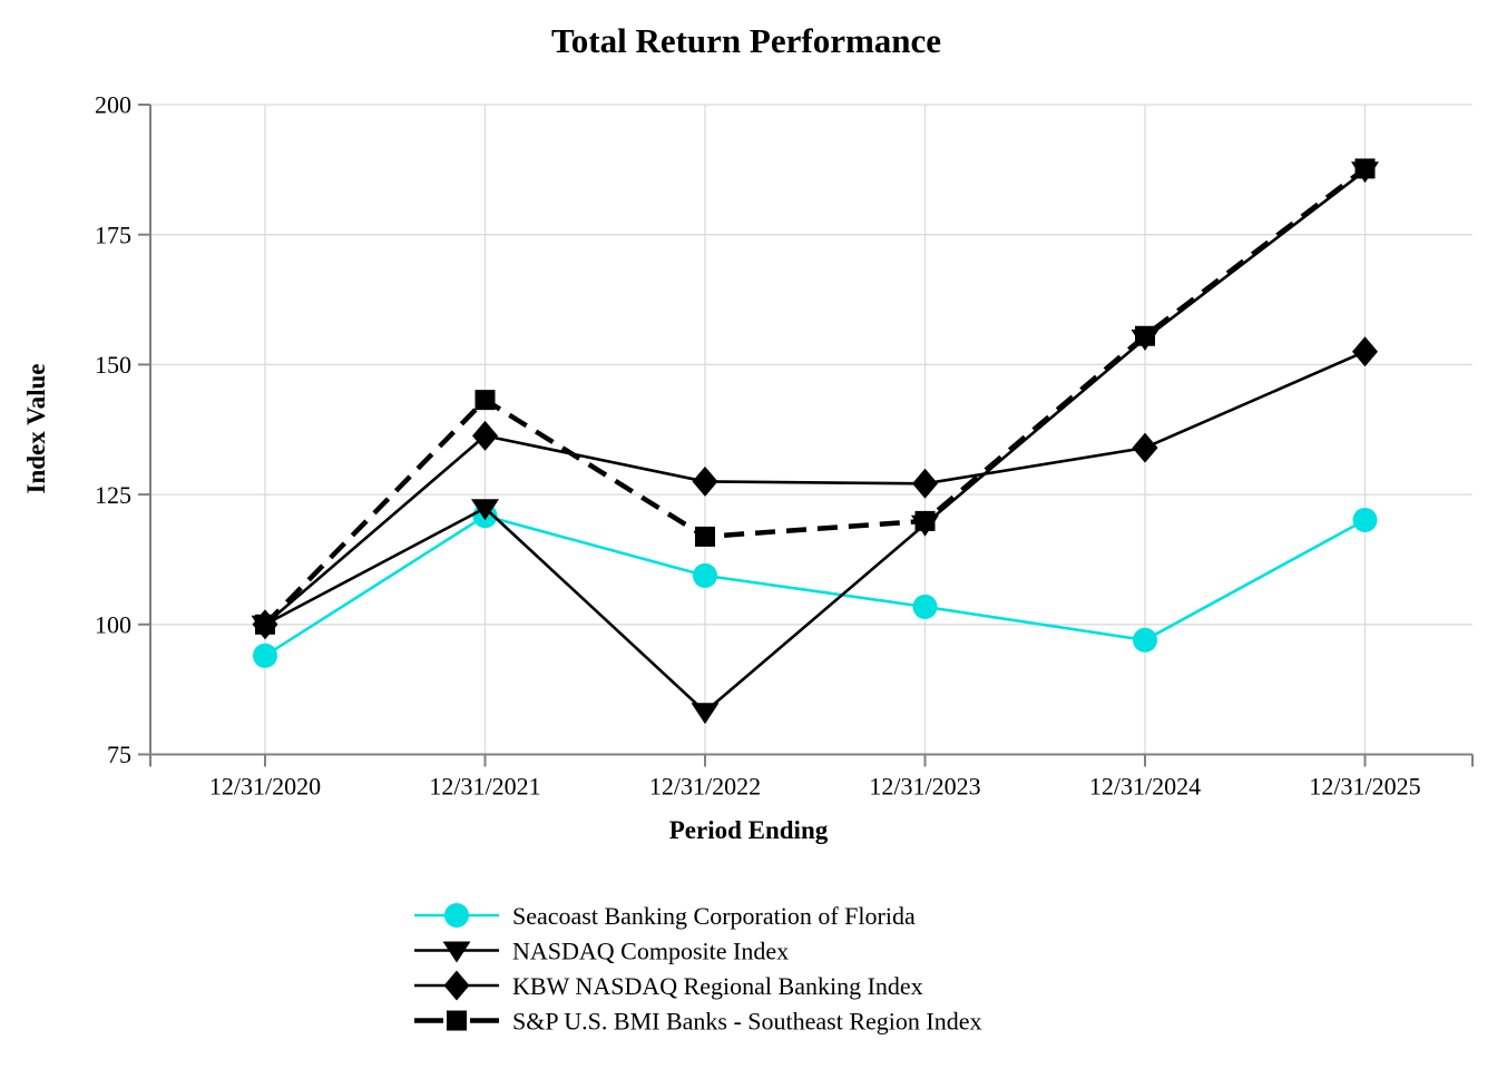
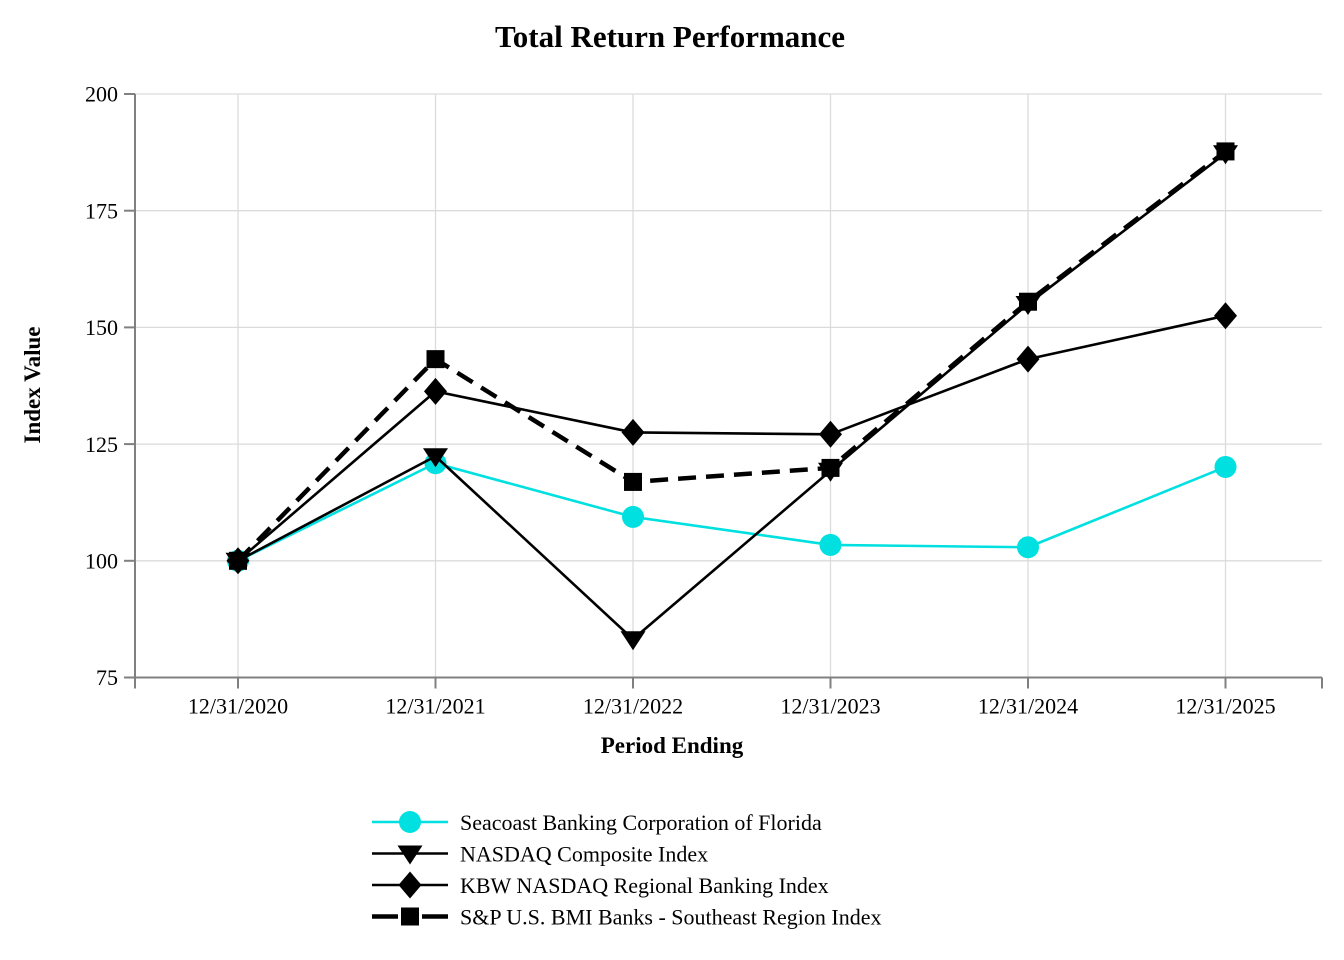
Seacoast Banking Corporation of Florida/12/31/2020: 94 -> 100
Seacoast Banking Corporation of Florida/12/31/2024: 97 -> 103
KBW NASDAQ Regional Banking Index/12/31/2024: 134 -> 143
